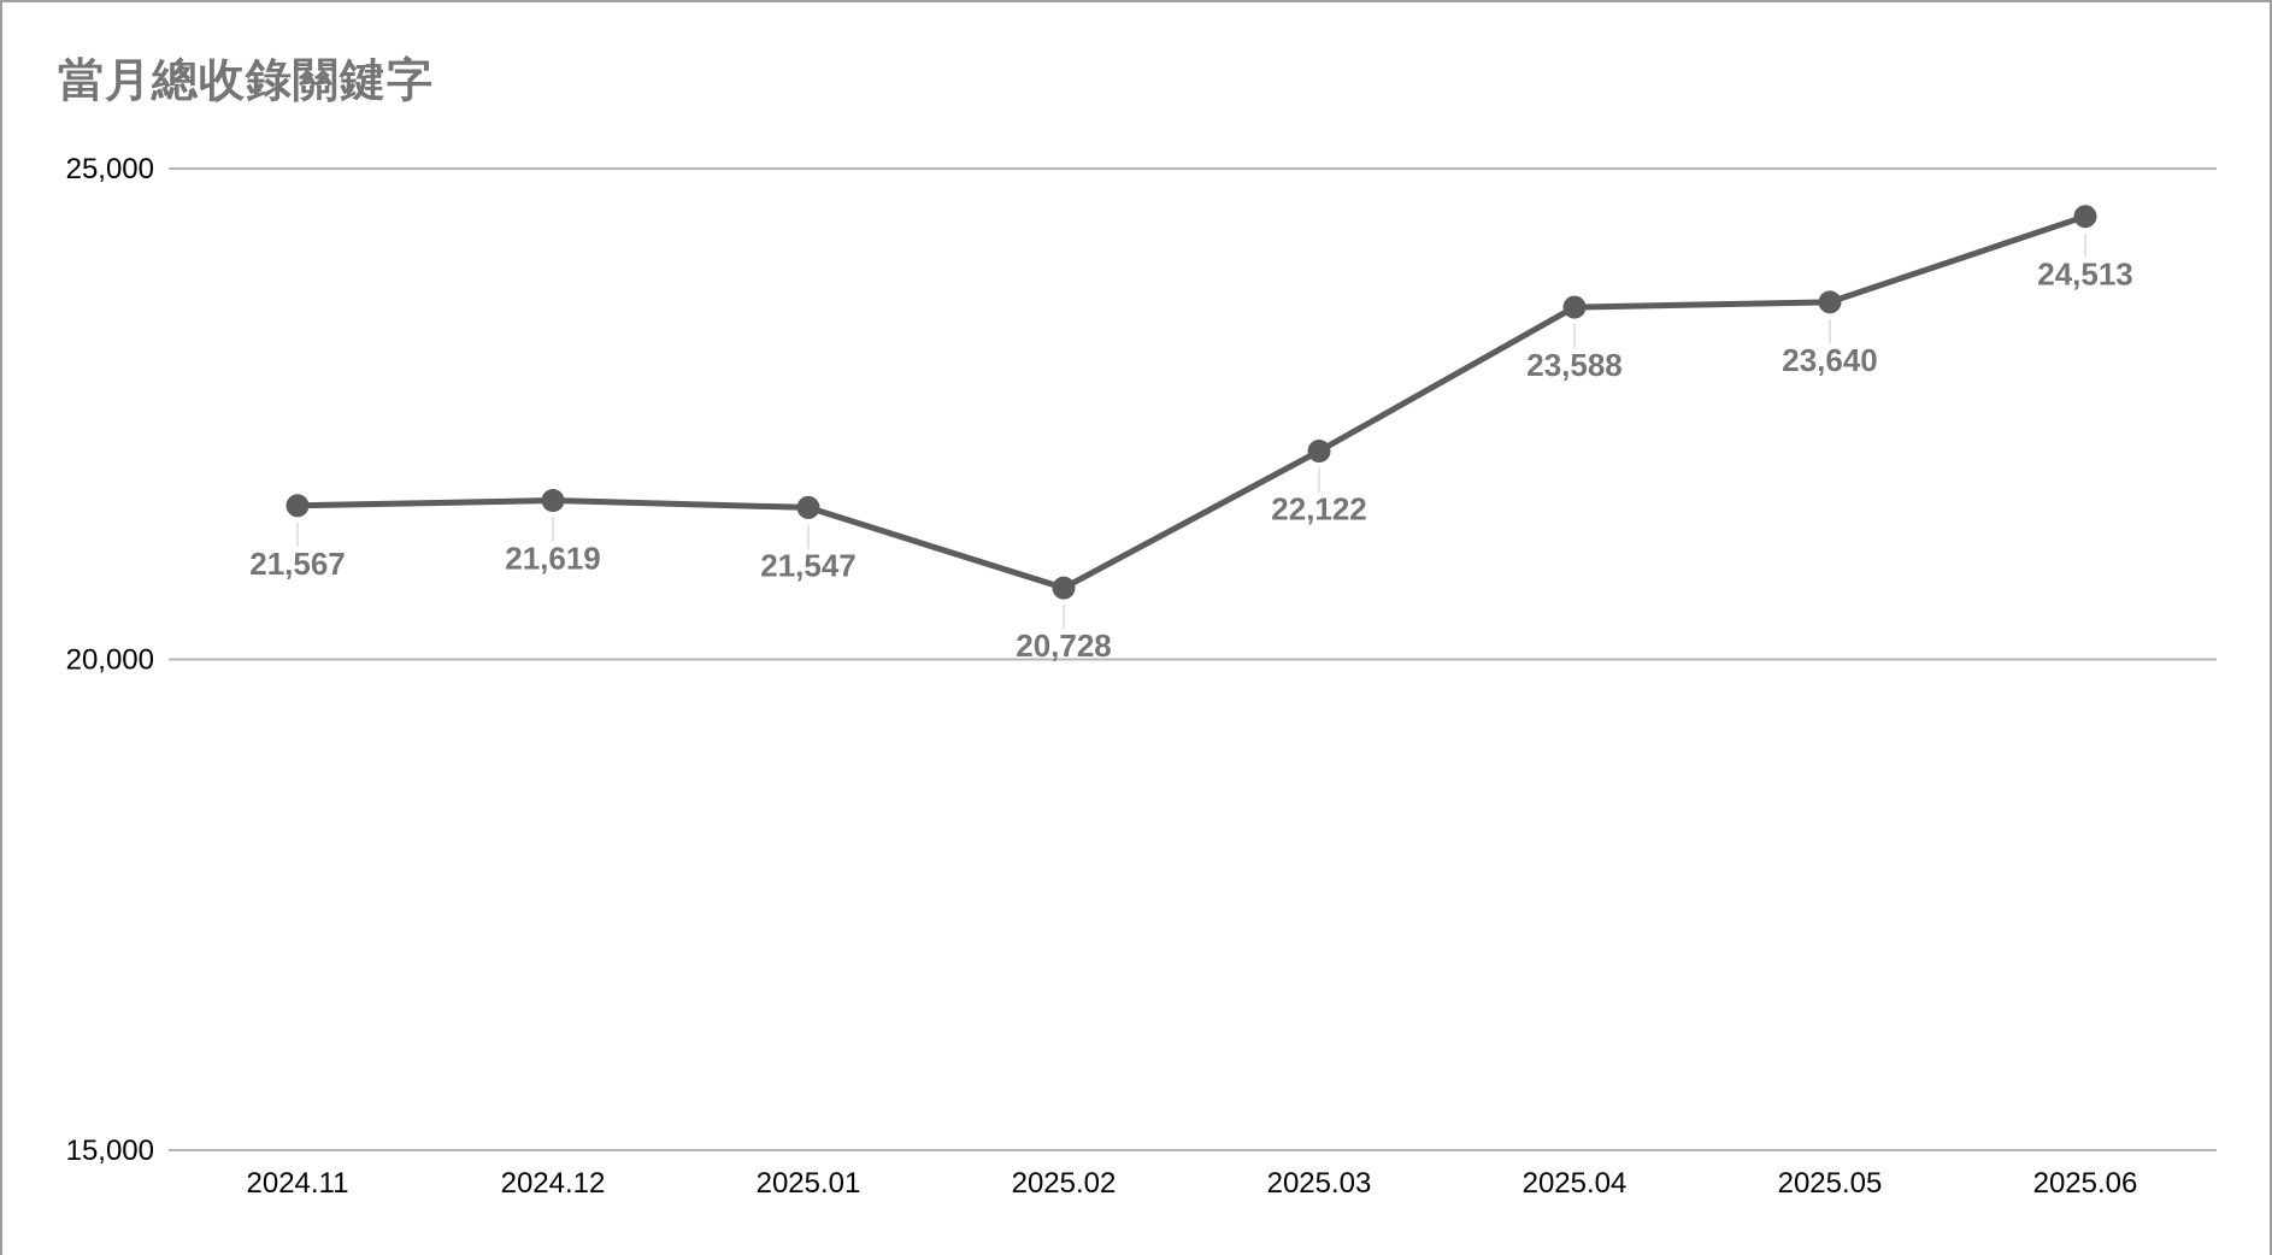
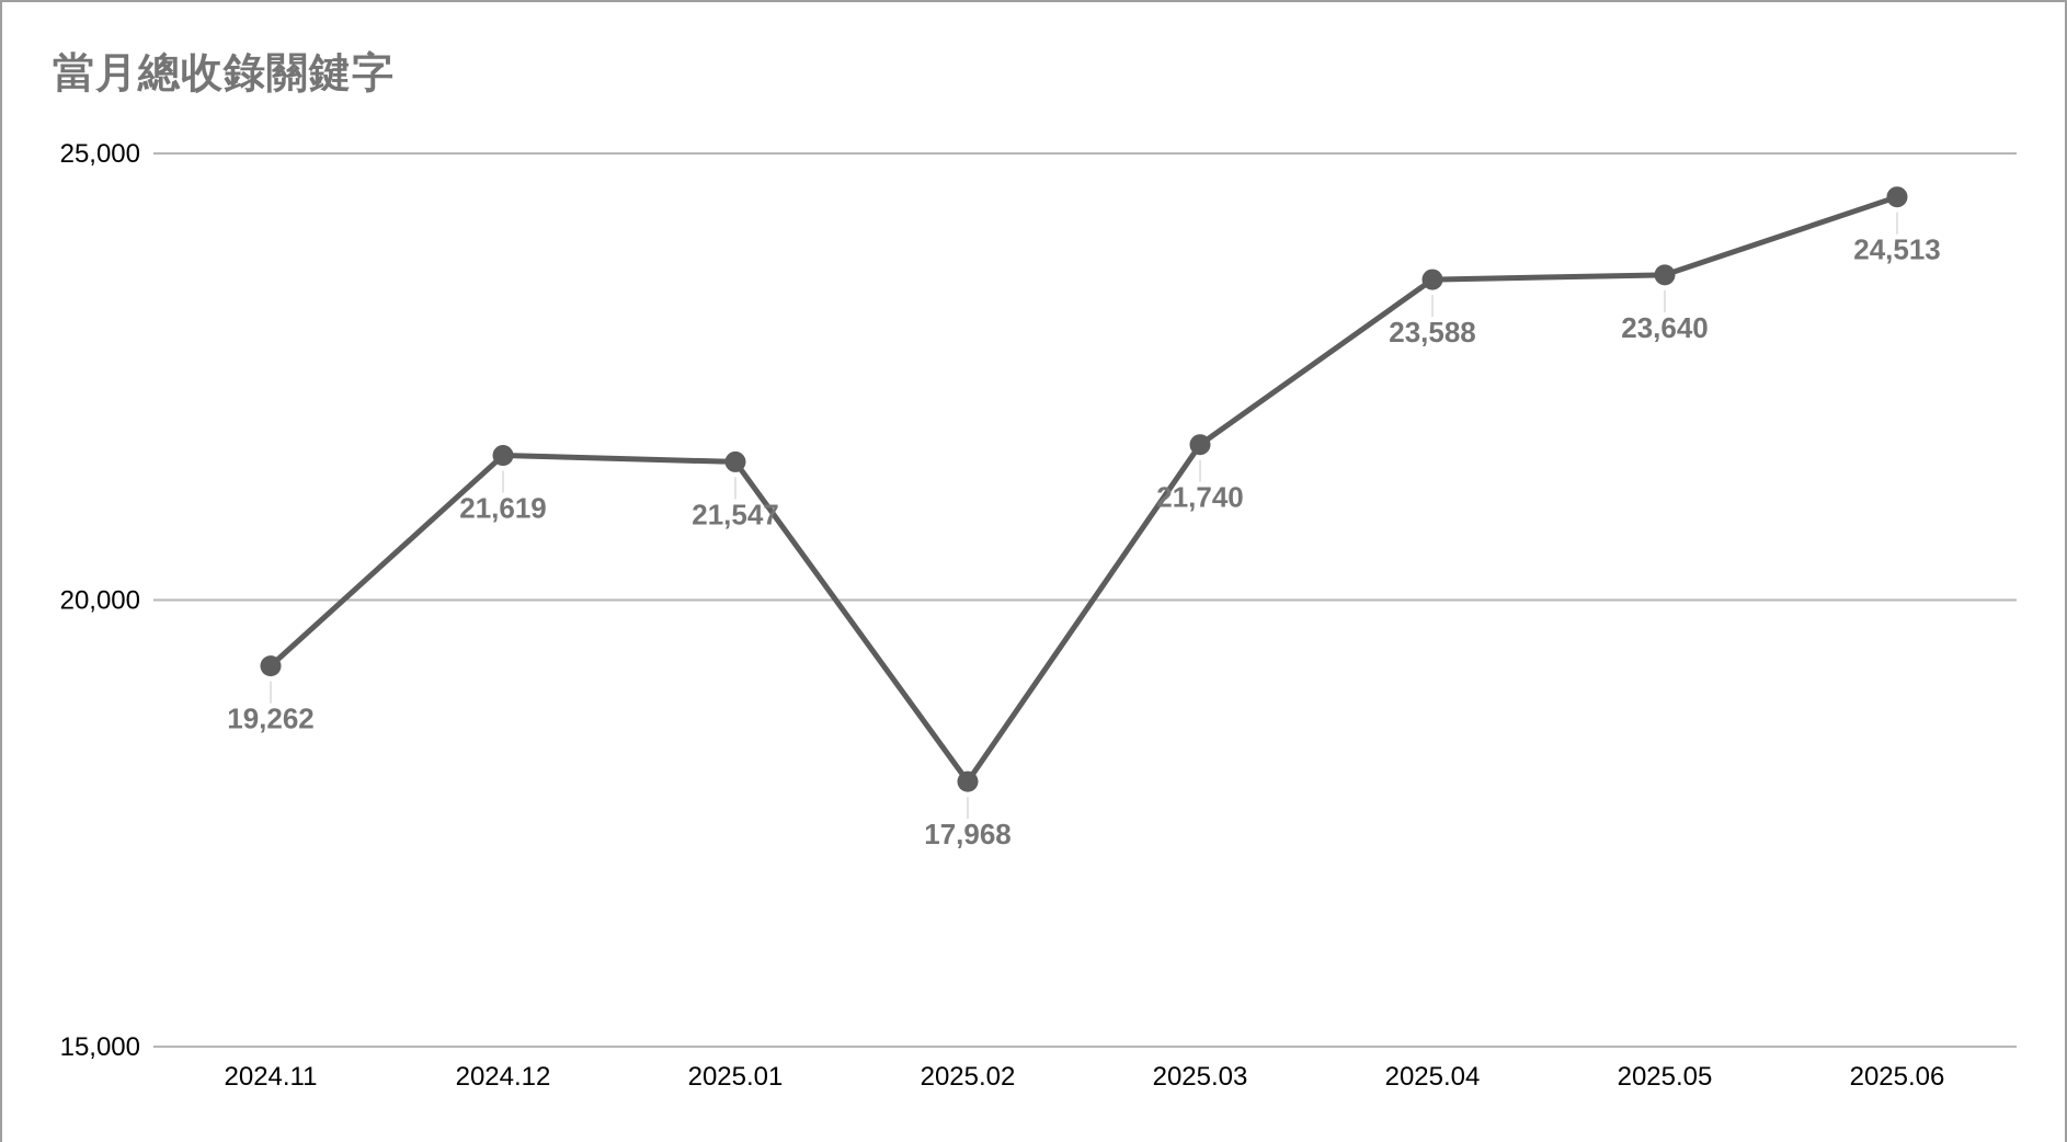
2024.11: 21,567 -> 19,262
2025.02: 20,728 -> 17,968
2025.03: 22,122 -> 21,740
